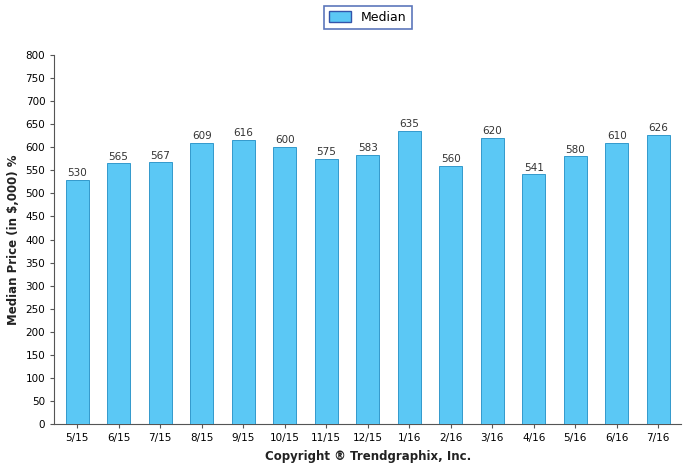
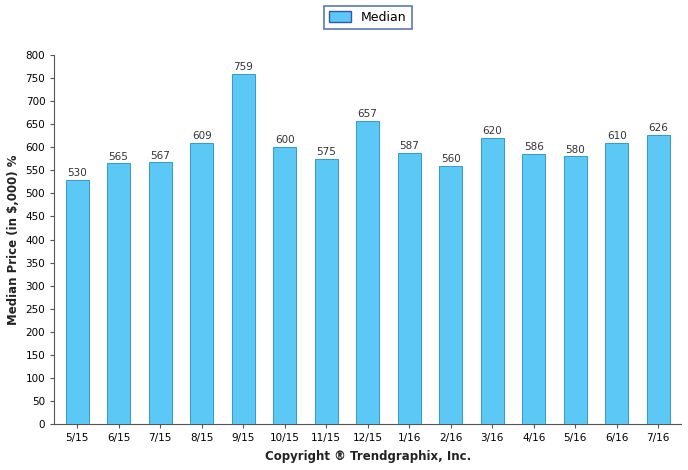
9/15: 616 -> 759
12/15: 583 -> 657
1/16: 635 -> 587
4/16: 541 -> 586
